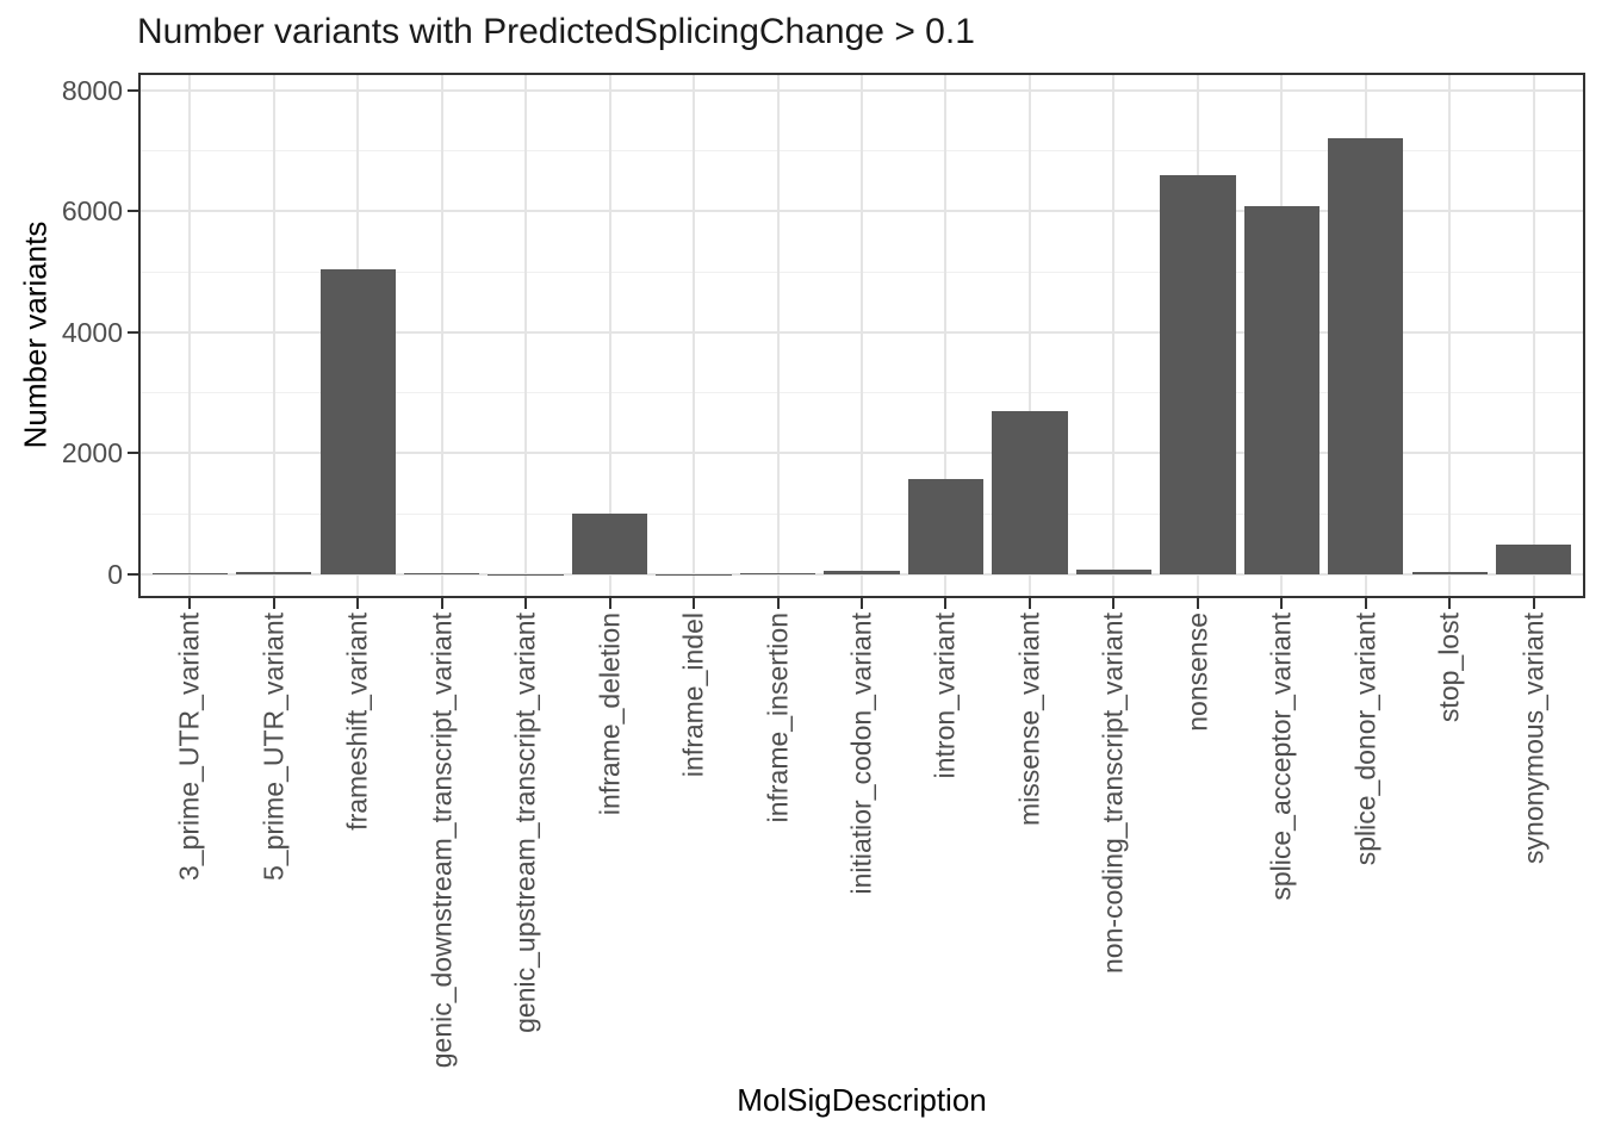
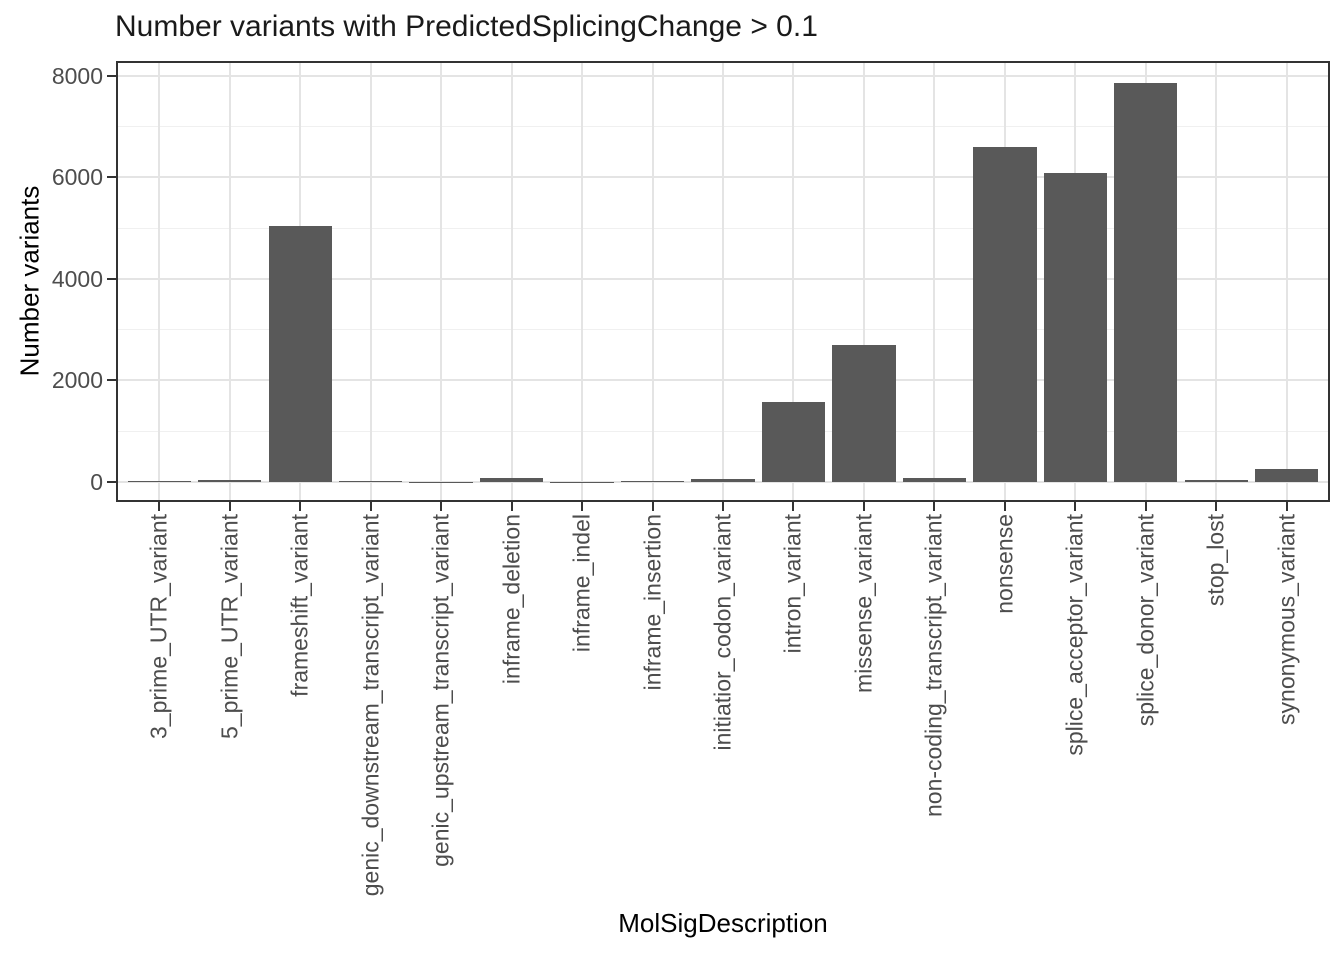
inframe_deletion: 1000 -> 100
splice_donor_variant: 7200 -> 7800
synonymous_variant: 500 -> 200
